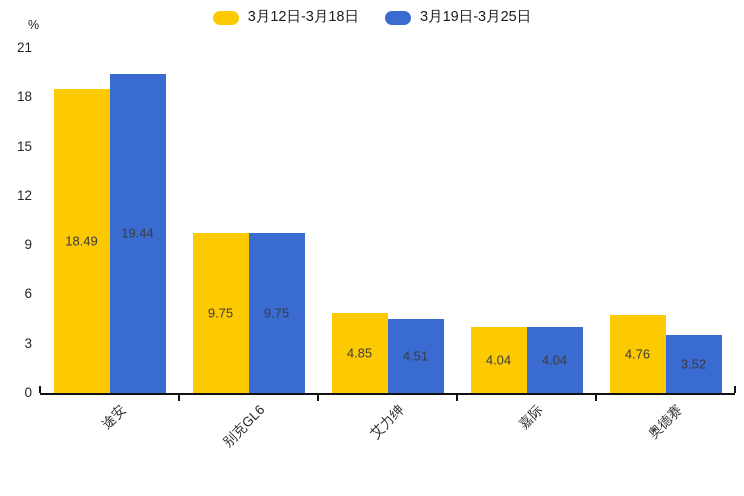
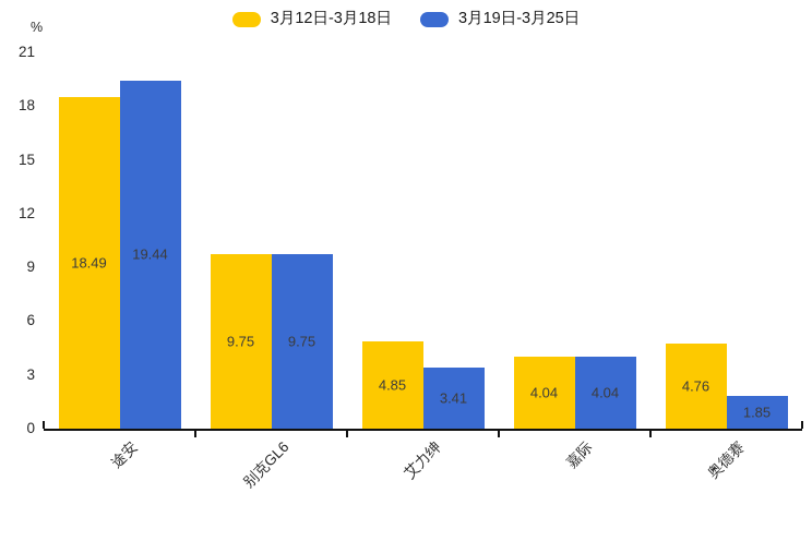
3月19日-3月25日/艾力绅: 4.51 -> 3.41
3月19日-3月25日/奥德赛: 3.52 -> 1.85
